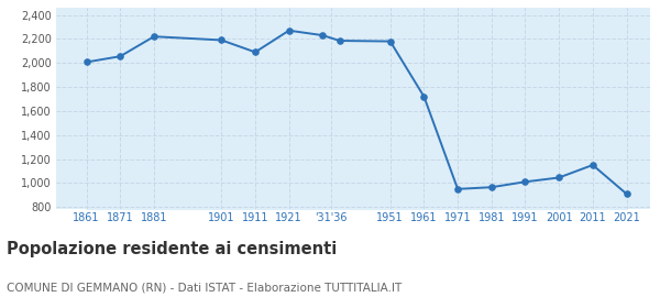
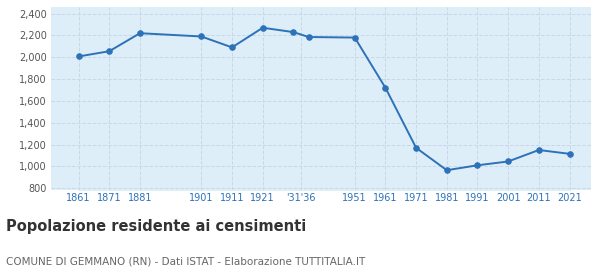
1971: 950 -> 1,170
2021: 910 -> 1,120
